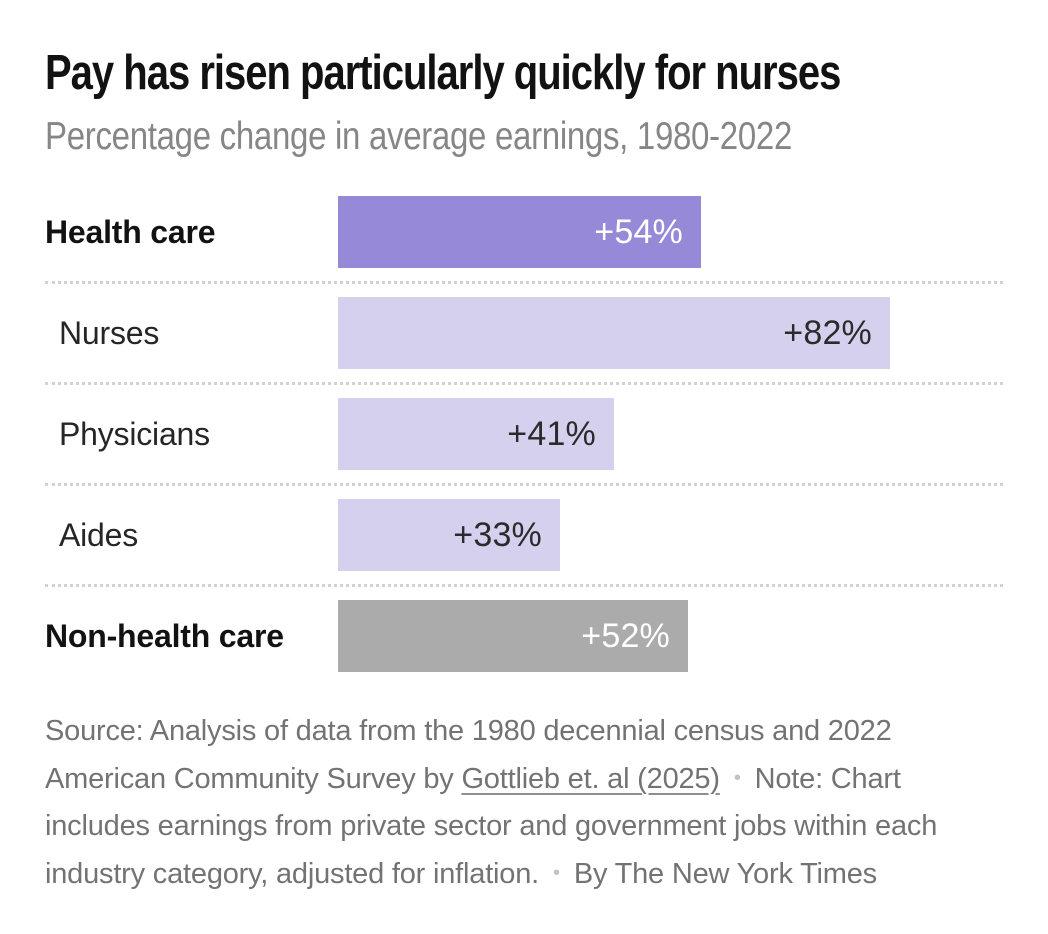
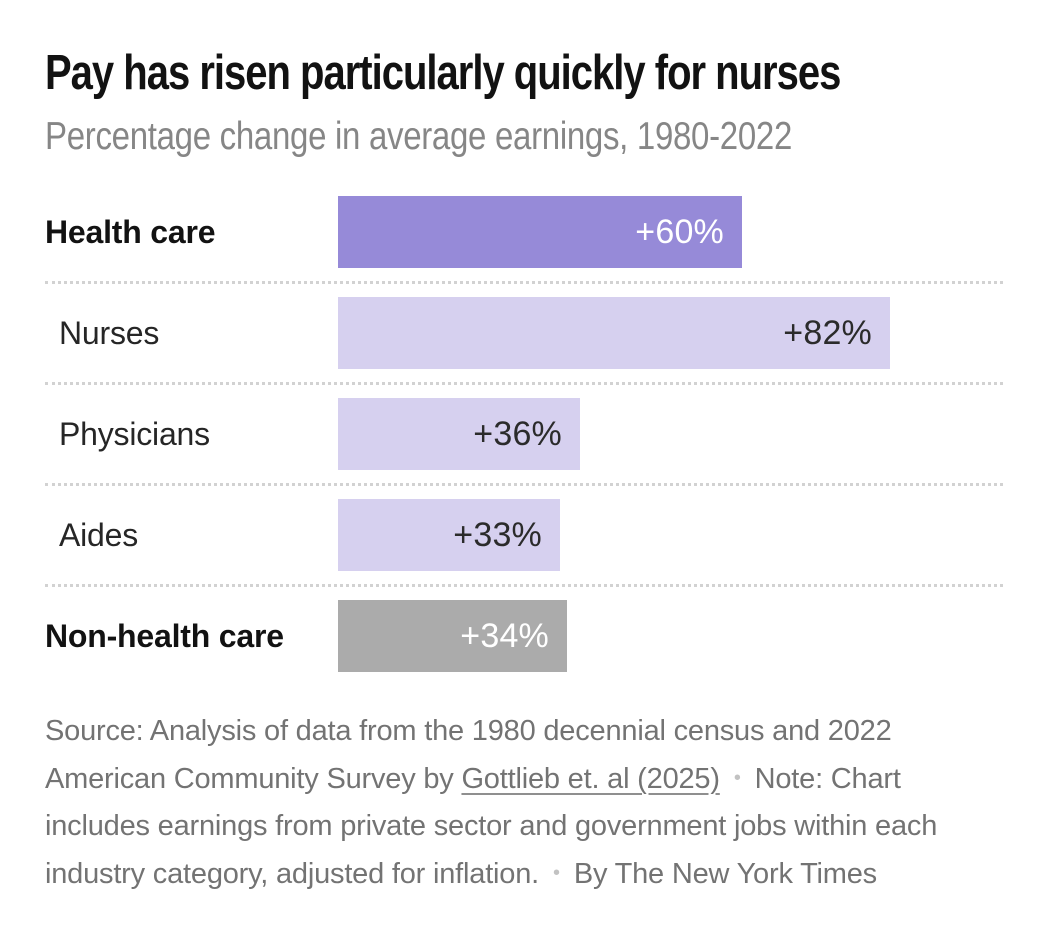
Health care: +54% -> +60%
Physicians: +41% -> +36%
Non-health care: +52% -> +34%
